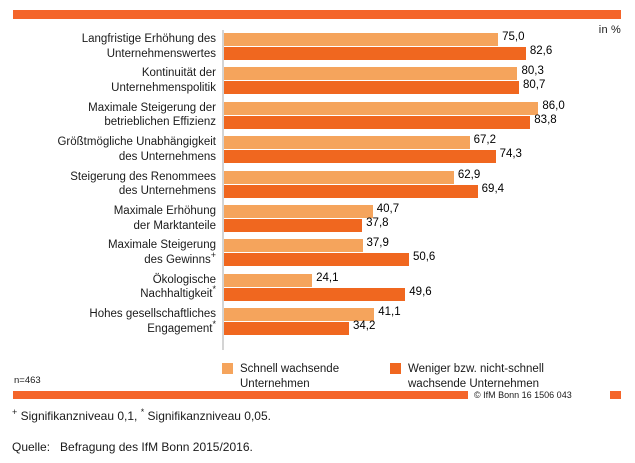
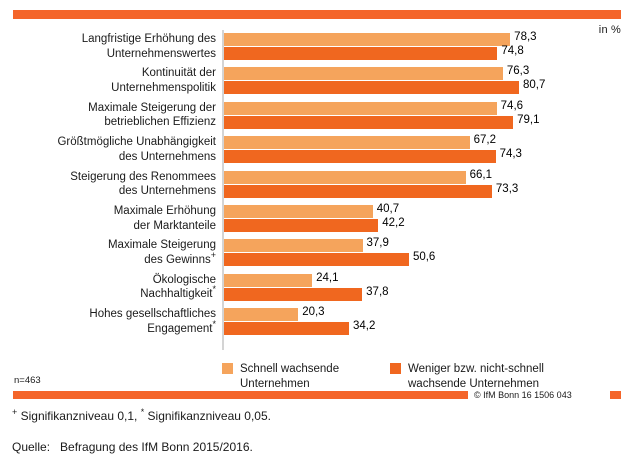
Schnell wachsende Unternehmen/Langfristige Erhöhung des Unternehmenswertes: 75,0 -> 78,3
Weniger bzw. nicht-schnell wachsende Unternehmen/Langfristige Erhöhung des Unternehmenswertes: 82,6 -> 74,8
Schnell wachsende Unternehmen/Kontinuität der Unternehmenspolitik: 80,3 -> 76,3
Schnell wachsende Unternehmen/Maximale Steigerung der betrieblichen Effizienz: 86,0 -> 74,6
Weniger bzw. nicht-schnell wachsende Unternehmen/Maximale Steigerung der betrieblichen Effizienz: 83,8 -> 79,1
Schnell wachsende Unternehmen/Steigerung des Renommees des Unternehmens: 62,9 -> 66,1
Weniger bzw. nicht-schnell wachsende Unternehmen/Steigerung des Renommees des Unternehmens: 69,4 -> 73,3
Weniger bzw. nicht-schnell wachsende Unternehmen/Maximale Erhöhung der Marktanteile: 37,8 -> 42,2
Weniger bzw. nicht-schnell wachsende Unternehmen/Ökologische Nachhaltigkeit*: 49,6 -> 37,8
Schnell wachsende Unternehmen/Hohes gesellschaftliches Engagement*: 41,1 -> 20,3
